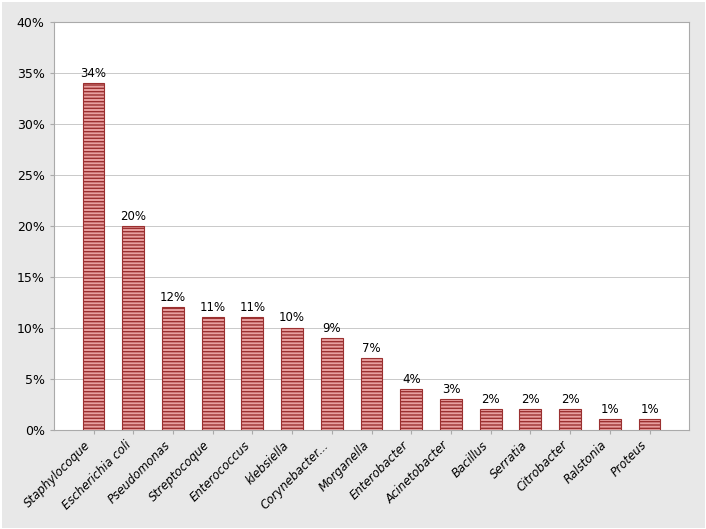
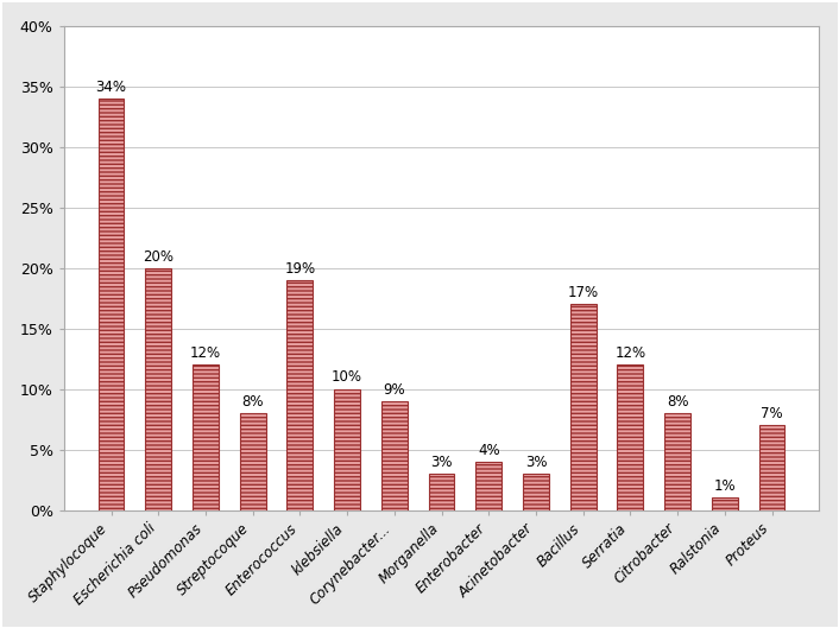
Streptocoque: 11% -> 8%
Enterococcus: 11% -> 19%
Morganella: 7% -> 3%
Bacillus: 2% -> 17%
Serratia: 2% -> 12%
Citrobacter: 2% -> 8%
Proteus: 1% -> 7%
